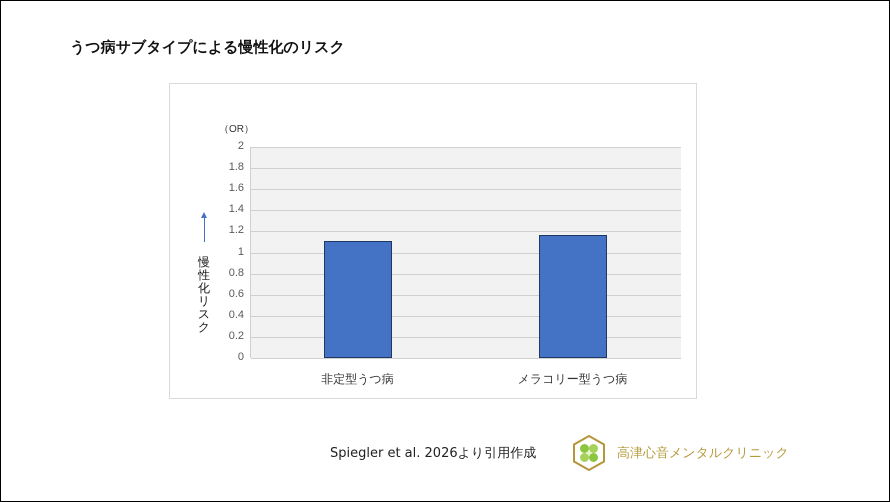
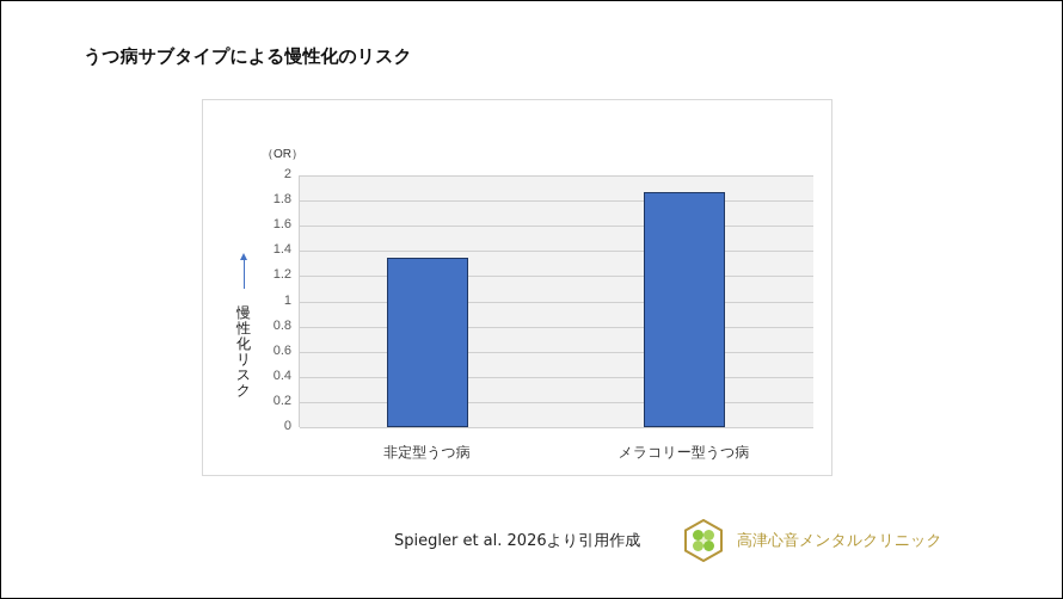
非定型うつ病: 1.11 -> 1.35
メラコリー型うつ病: 1.17 -> 1.87
